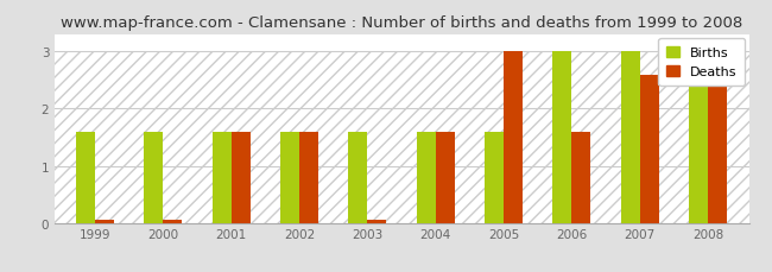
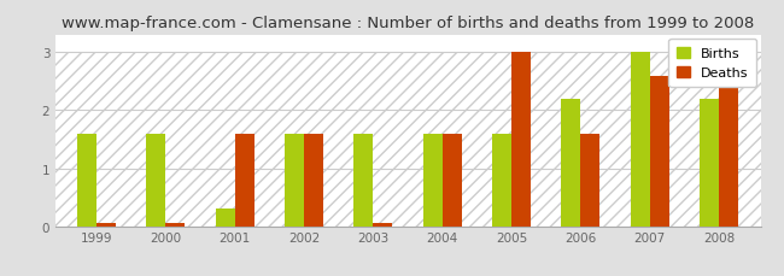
Births/2001: 1.6 -> 0.3
Births/2006: 3.0 -> 2.2
Births/2008: 2.4 -> 2.2
